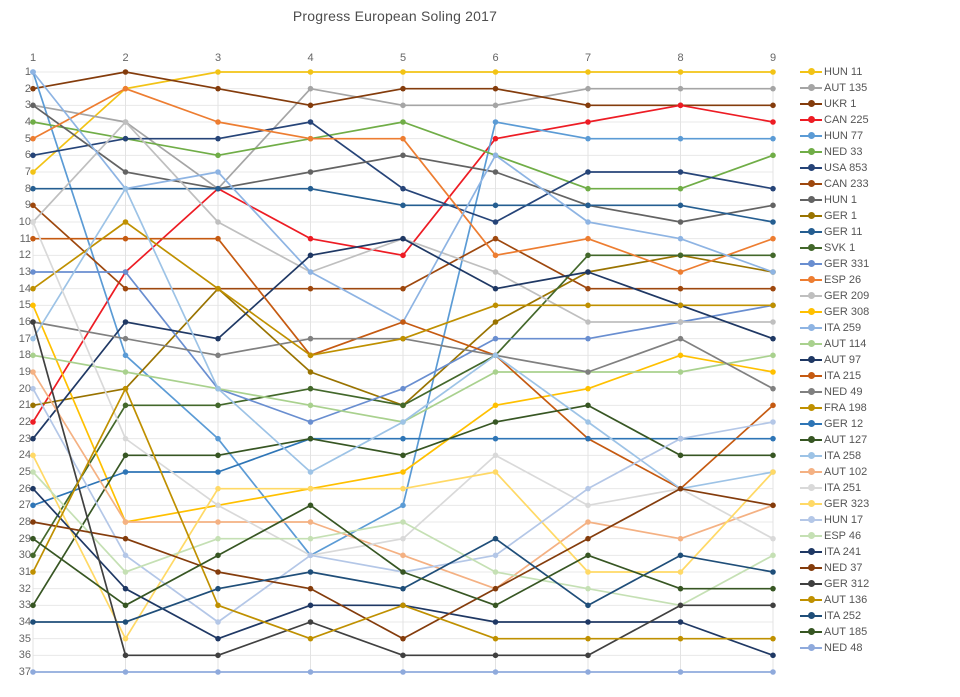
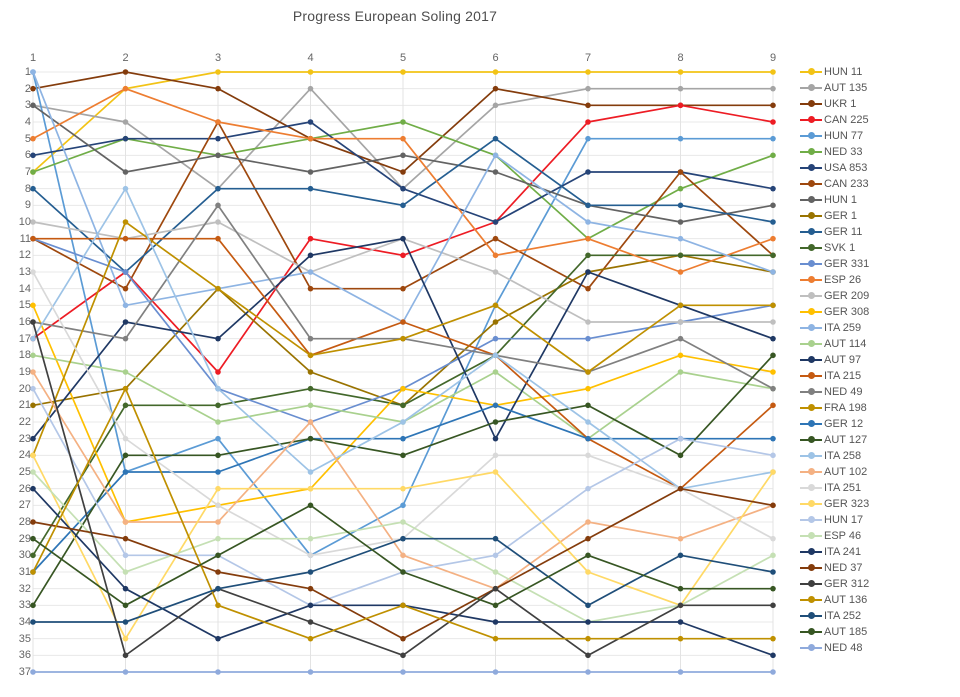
CAN 225/1: 22 -> 17
NED 33/1: 4 -> 7
CAN 233/1: 9 -> 11
GER 331/1: 13 -> 11
FRA 198/1: 14 -> 24
GER 12/1: 27 -> 31
ITA 251/1: 10 -> 13
HUN 77/2: 18 -> 25
GER 11/2: 8 -> 13
GER 209/2: 4 -> 11
ITA 259/2: 8 -> 15
CAN 225/3: 8 -> 19
CAN 233/3: 14 -> 4
HUN 1/3: 8 -> 6
ITA 259/3: 7 -> 14
AUT 114/3: 20 -> 22
NED 49/3: 18 -> 9
HUN 17/3: 34 -> 30
GER 312/3: 36 -> 32
UKR 1/4: 3 -> 5
AUT 102/4: 28 -> 22
HUN 17/4: 30 -> 33
AUT 135/5: 3 -> 8
UKR 1/5: 2 -> 7
GER 308/5: 25 -> 20
ITA 252/5: 32 -> 29
CAN 225/6: 5 -> 10
HUN 77/6: 4 -> 15
GER 11/6: 9 -> 5
AUT 97/6: 14 -> 23
GER 12/6: 23 -> 21
GER 312/6: 36 -> 32
NED 33/7: 8 -> 11
AUT 114/7: 19 -> 23
FRA 198/7: 15 -> 19
ITA 251/7: 27 -> 24
ESP 46/7: 32 -> 34
CAN 233/8: 14 -> 7
GER 323/8: 31 -> 33
CAN 233/9: 14 -> 12
AUT 114/9: 18 -> 20
AUT 127/9: 24 -> 18
HUN 17/9: 22 -> 24
